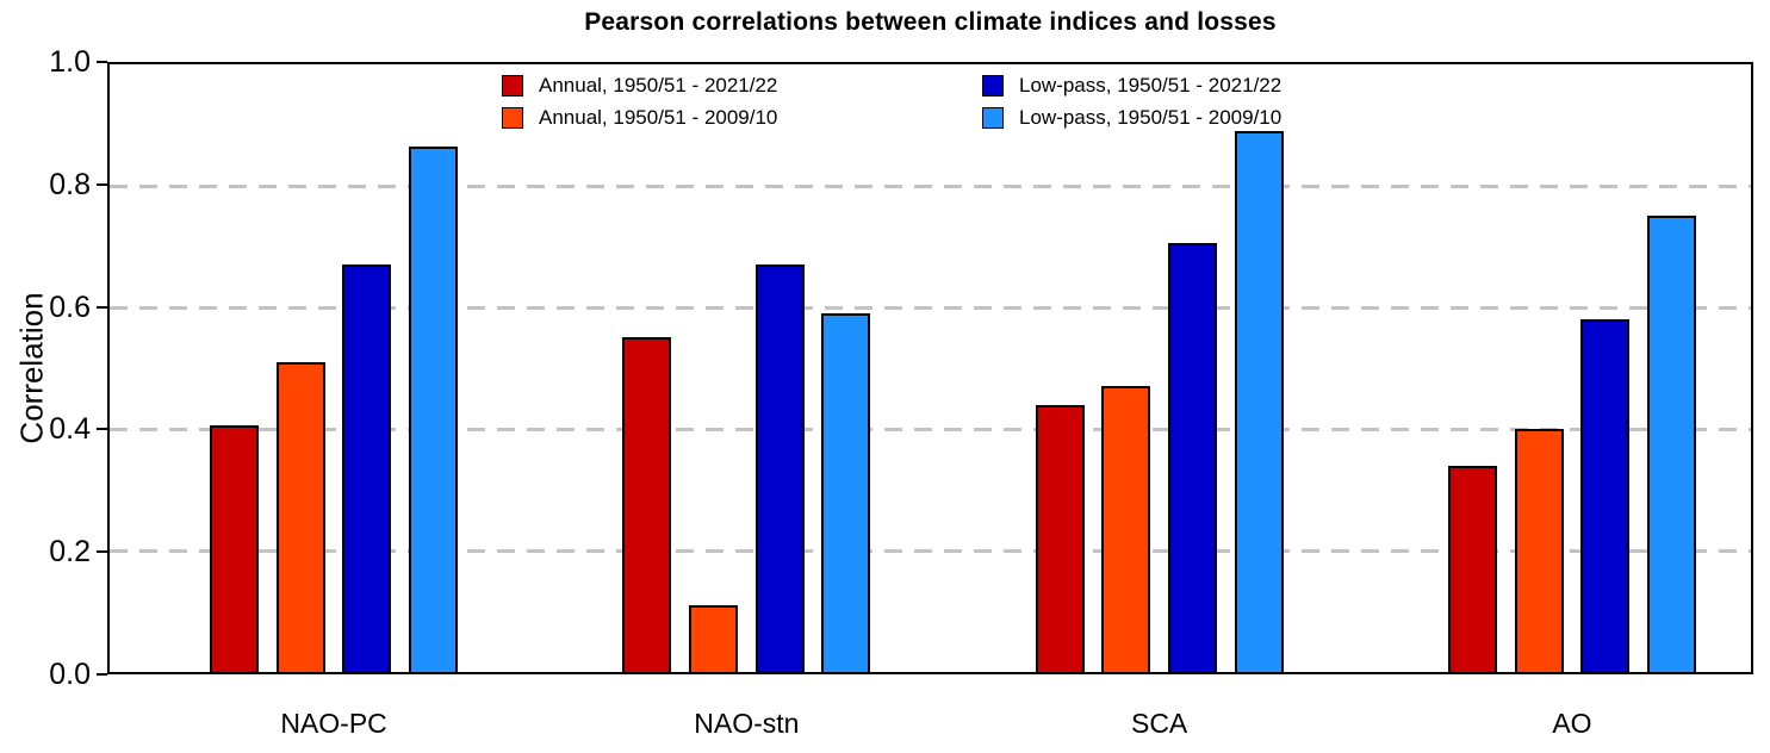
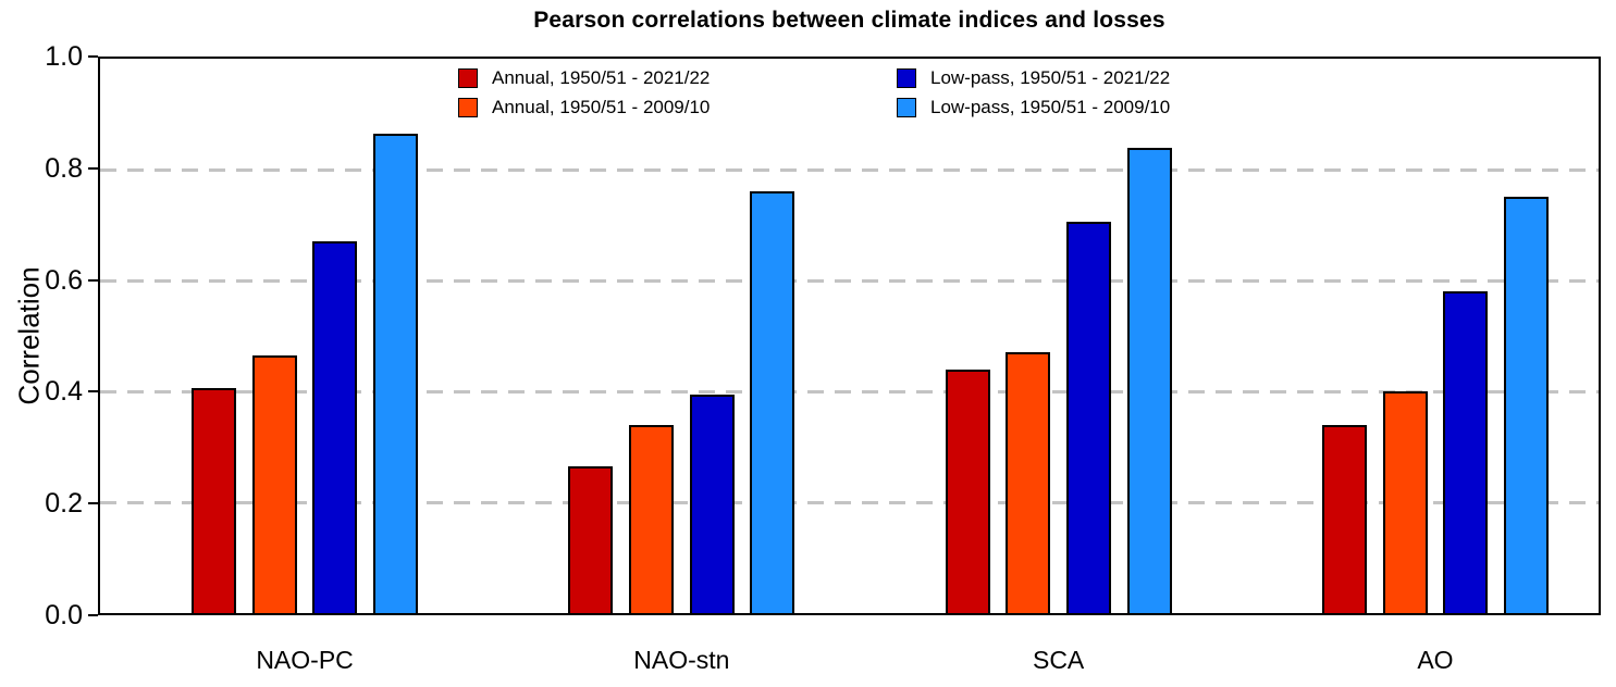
Annual, 1950/51 - 2009/10/NAO-PC: 0.51 -> 0.47
Annual, 1950/51 - 2021/22/NAO-stn: 0.55 -> 0.27
Annual, 1950/51 - 2009/10/NAO-stn: 0.11 -> 0.34
Low-pass, 1950/51 - 2021/22/NAO-stn: 0.67 -> 0.40
Low-pass, 1950/51 - 2009/10/NAO-stn: 0.59 -> 0.76
Low-pass, 1950/51 - 2009/10/SCA: 0.89 -> 0.84
